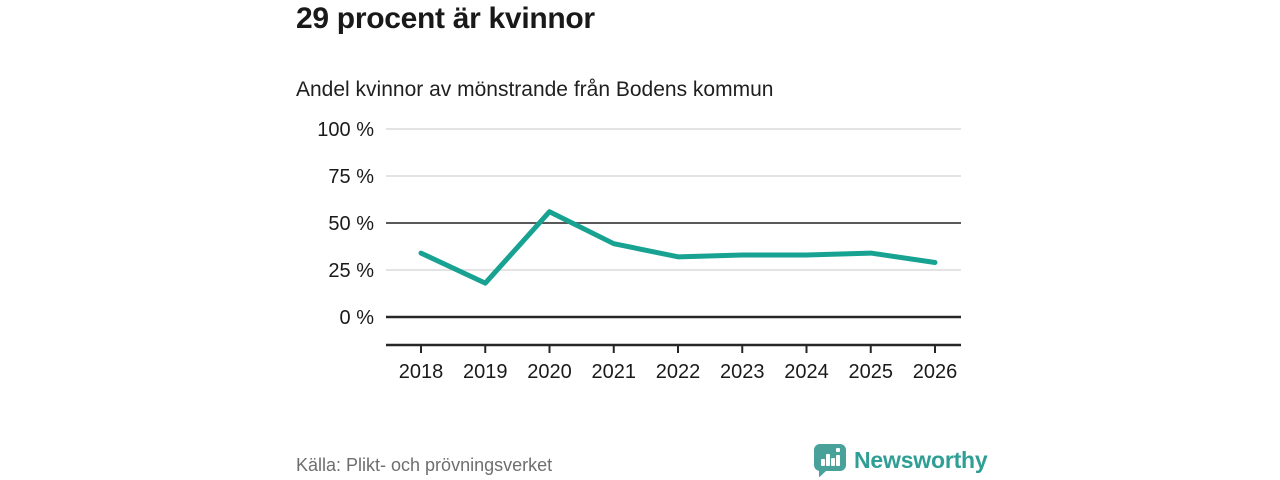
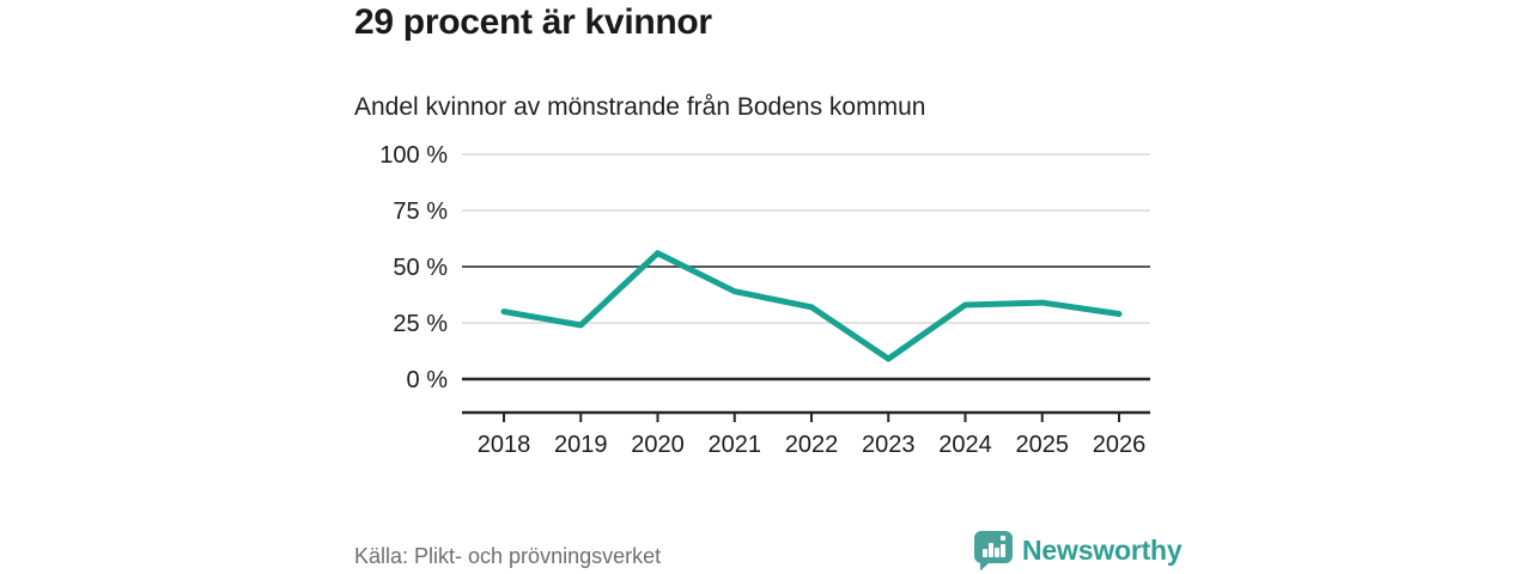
2018: 34% -> 30%
2019: 18% -> 24%
2023: 33% -> 9%
